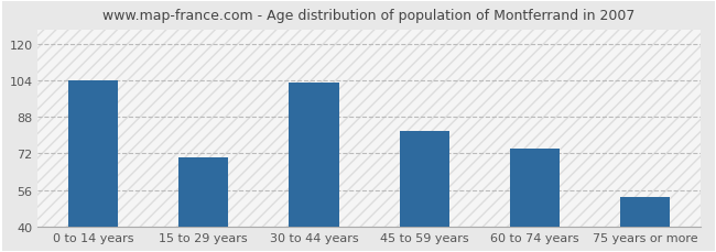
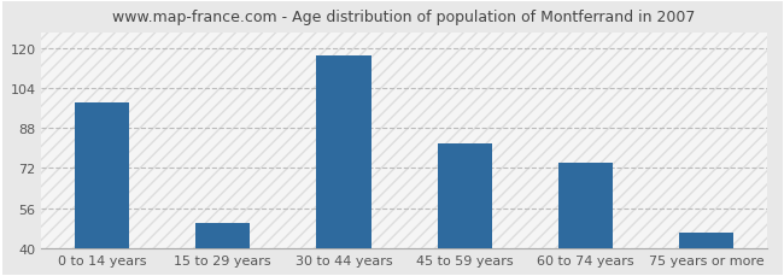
0 to 14 years: 104 -> 98
15 to 29 years: 70 -> 50
30 to 44 years: 103 -> 117
75 years or more: 53 -> 46
